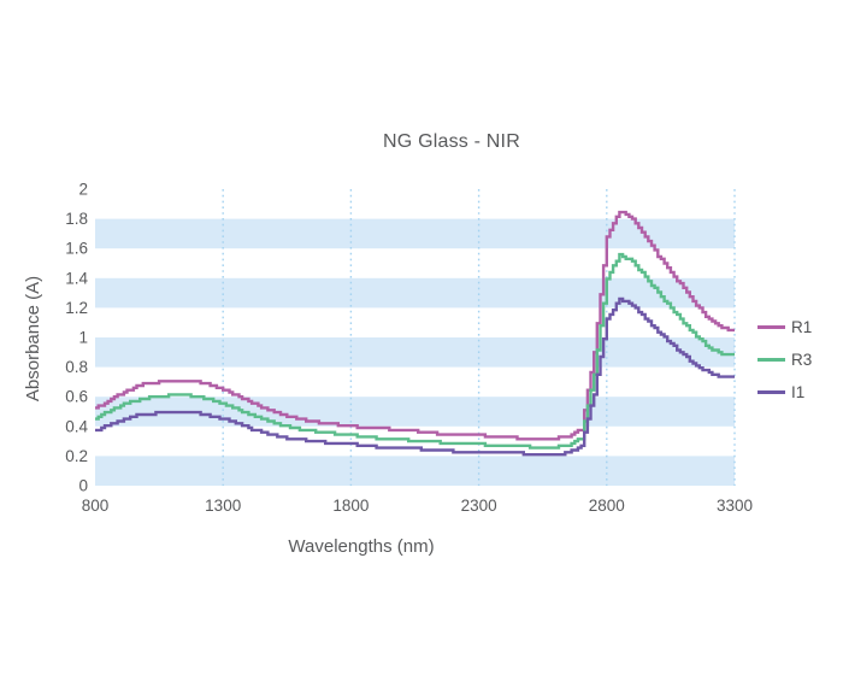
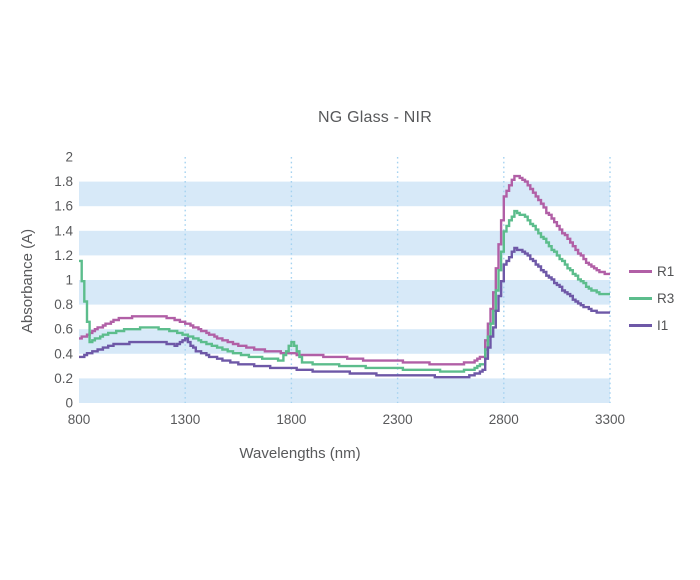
R3/800: 0.45 -> 1.15
I1/1300: 0.45 -> 0.52
R3/1800: 0.34 -> 0.50
